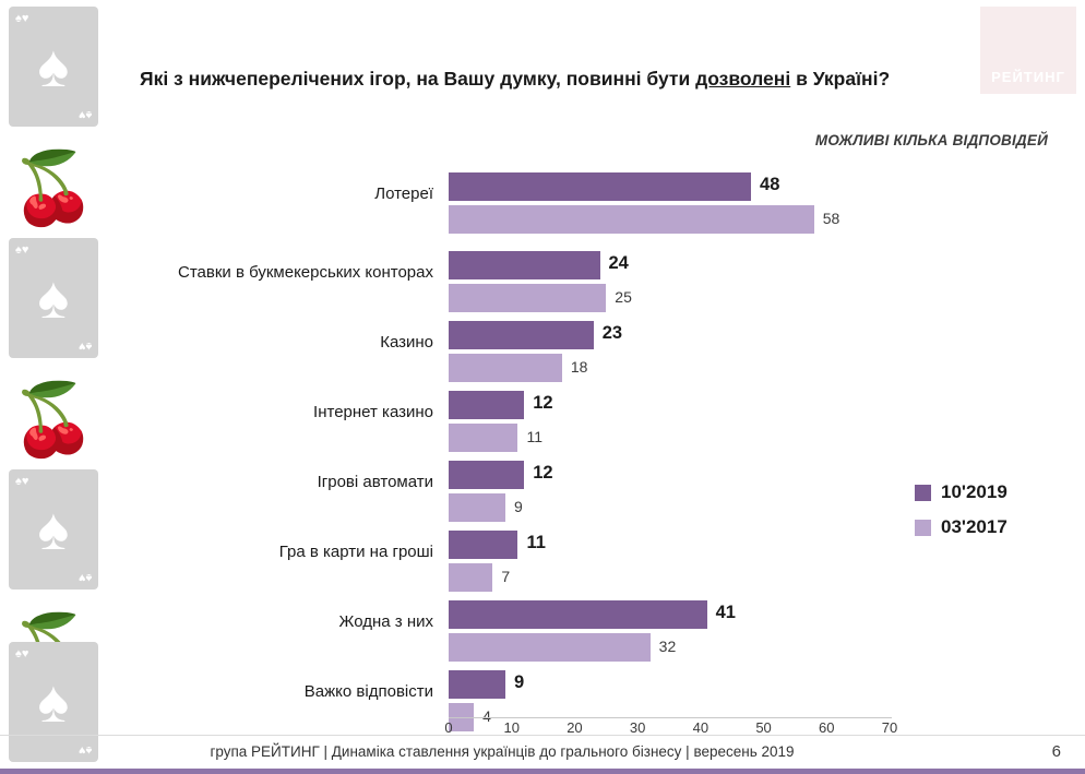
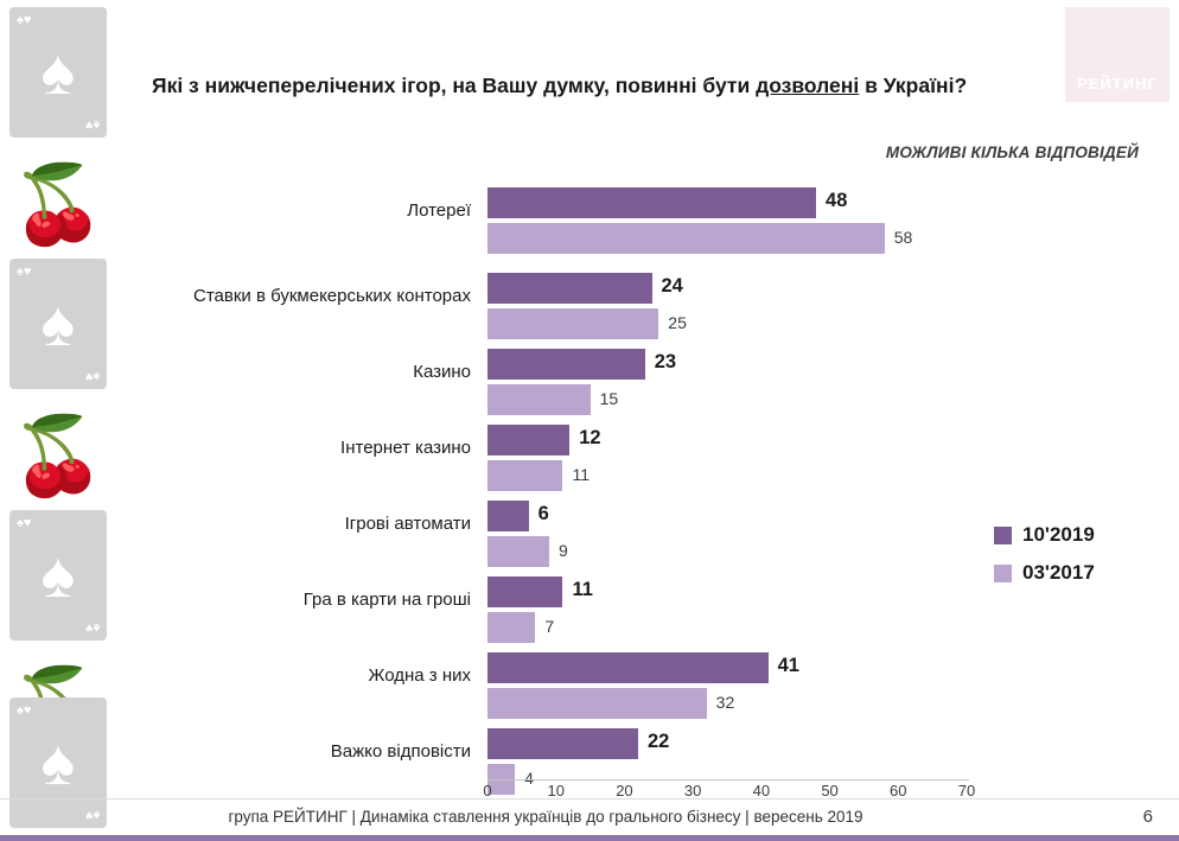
03'2017/Казино: 18 -> 15
10'2019/Ігрові автомати: 12 -> 6
10'2019/Важко відповісти: 9 -> 22
